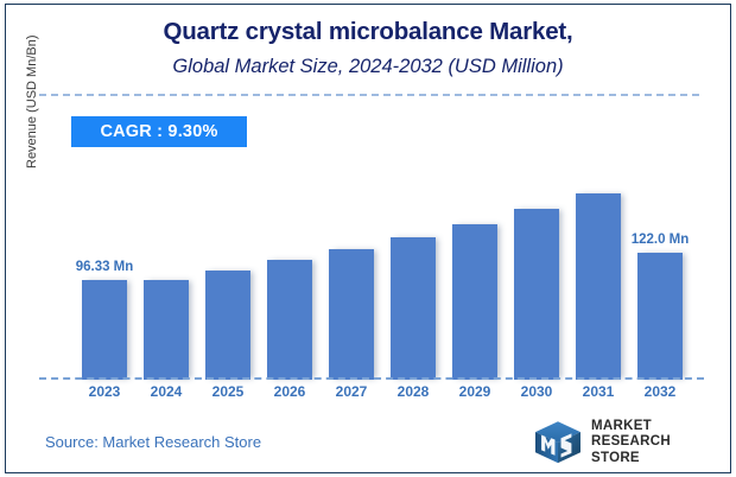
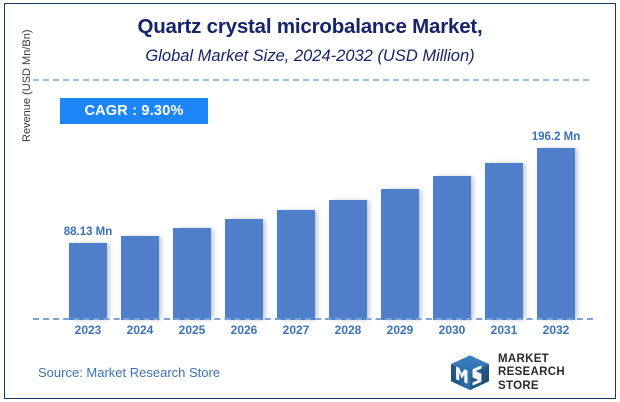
2023: 96.33 -> 88.13
2032: 122.0 -> 196.2
